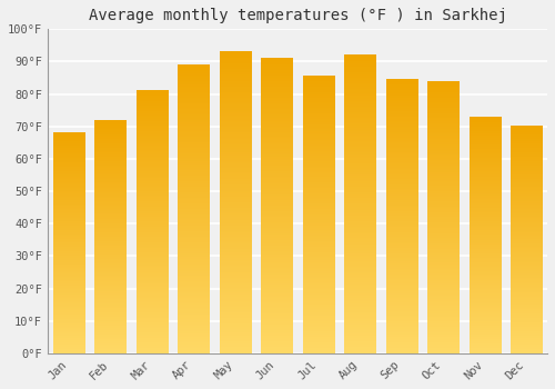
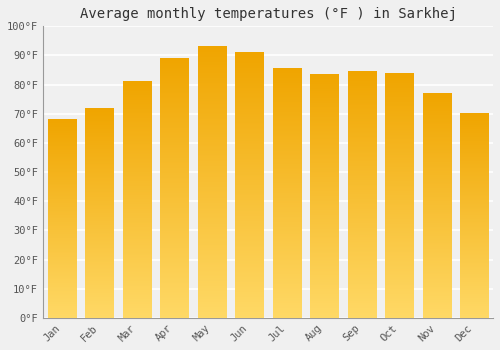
Aug: 92.0°F -> 83.5°F
Nov: 73.0°F -> 77.0°F
